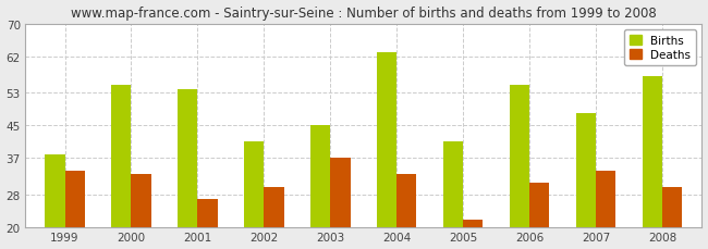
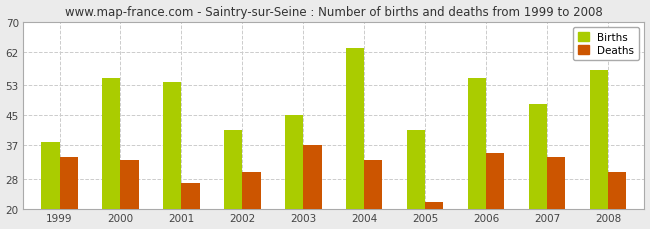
Deaths/2006: 31 -> 35
